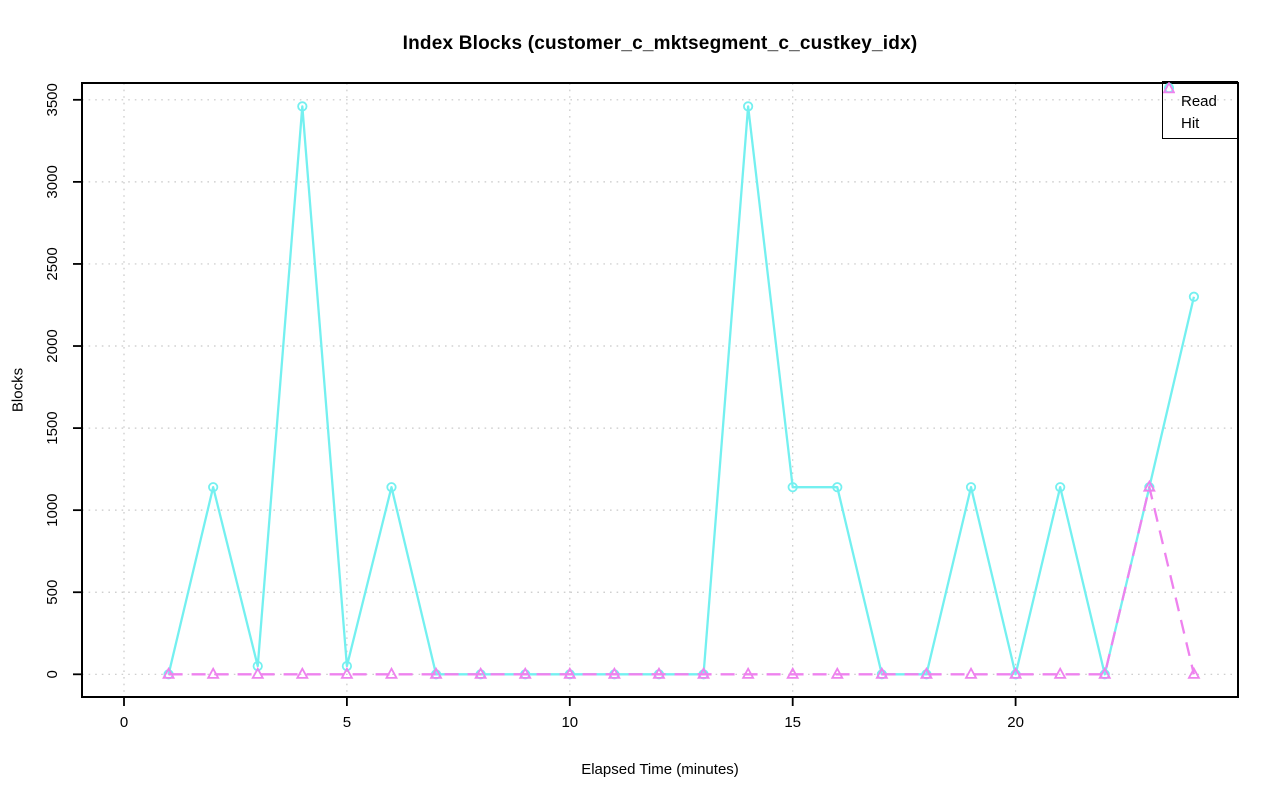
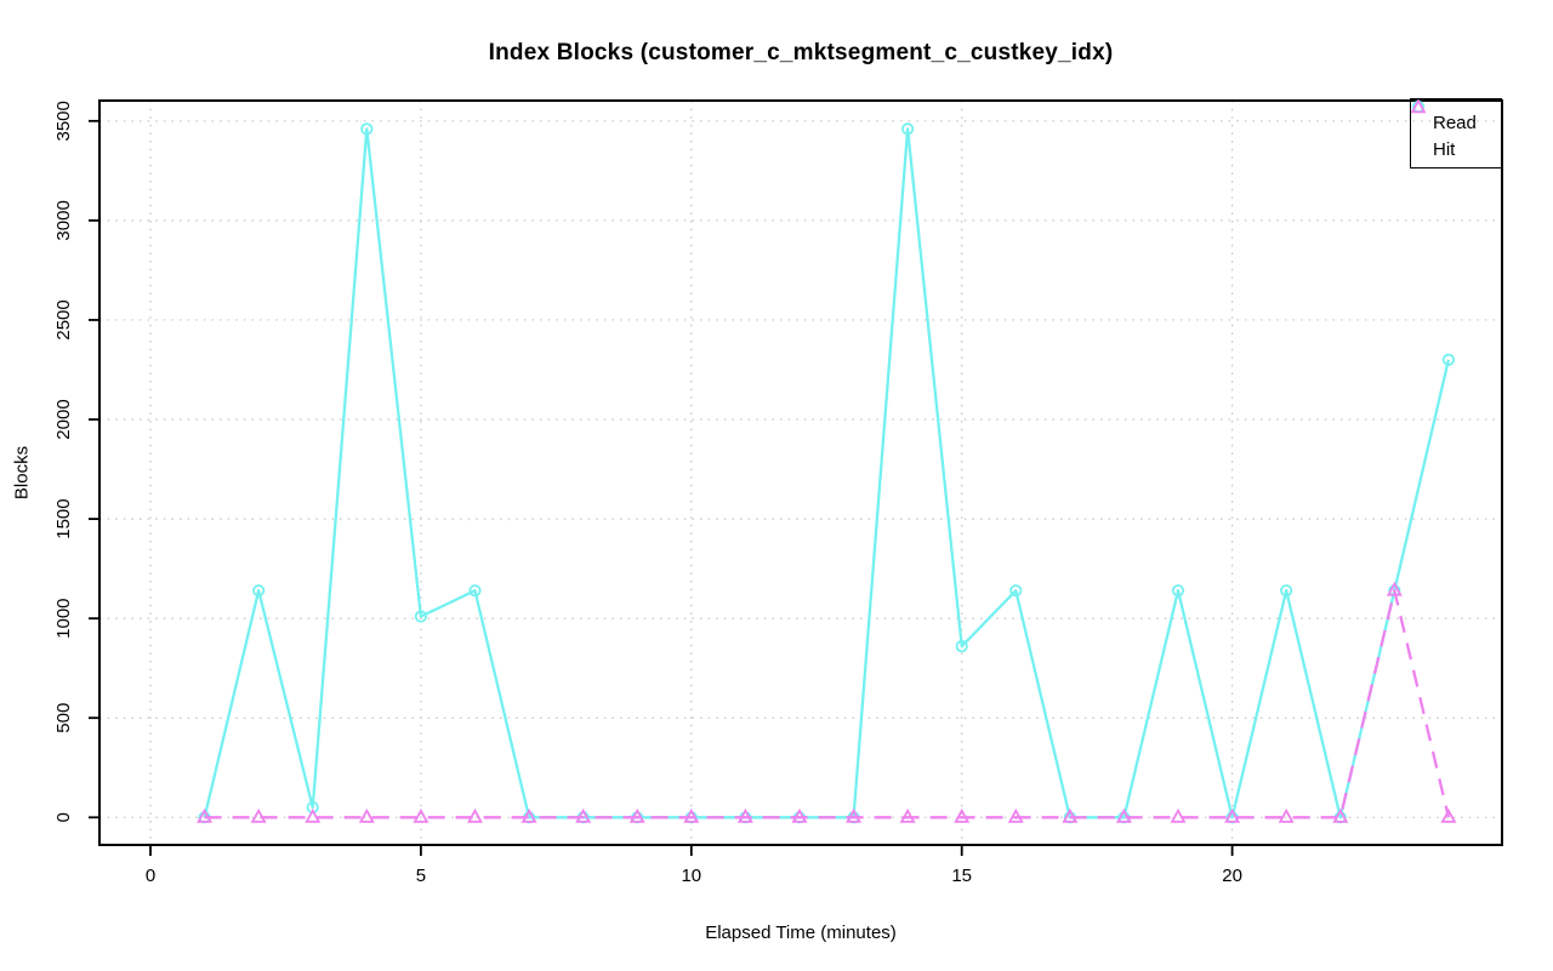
Read/5: 50 -> 1010
Read/15: 1140 -> 860
